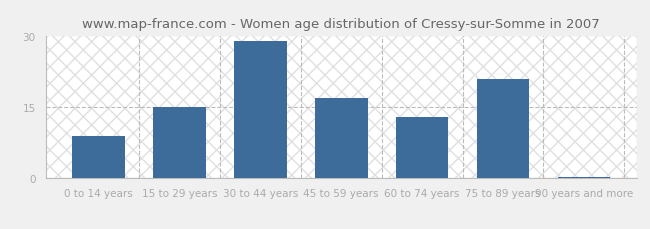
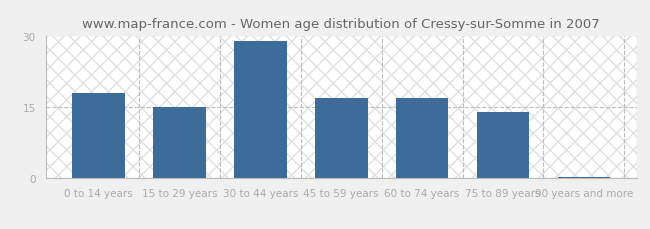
0 to 14 years: 9.0 -> 18.0
60 to 74 years: 13.0 -> 17.0
75 to 89 years: 21.0 -> 14.0
